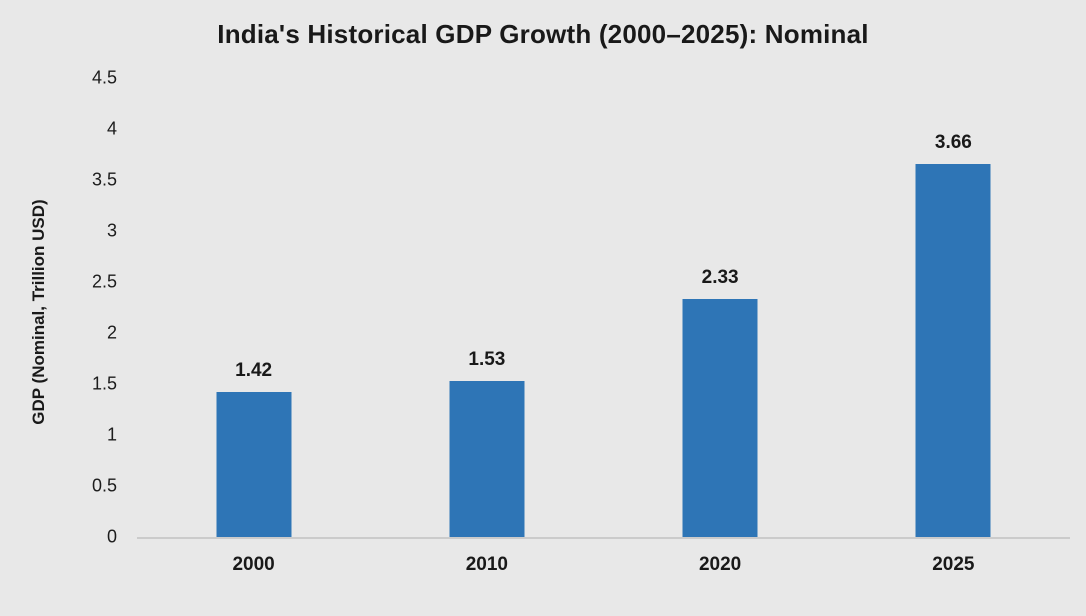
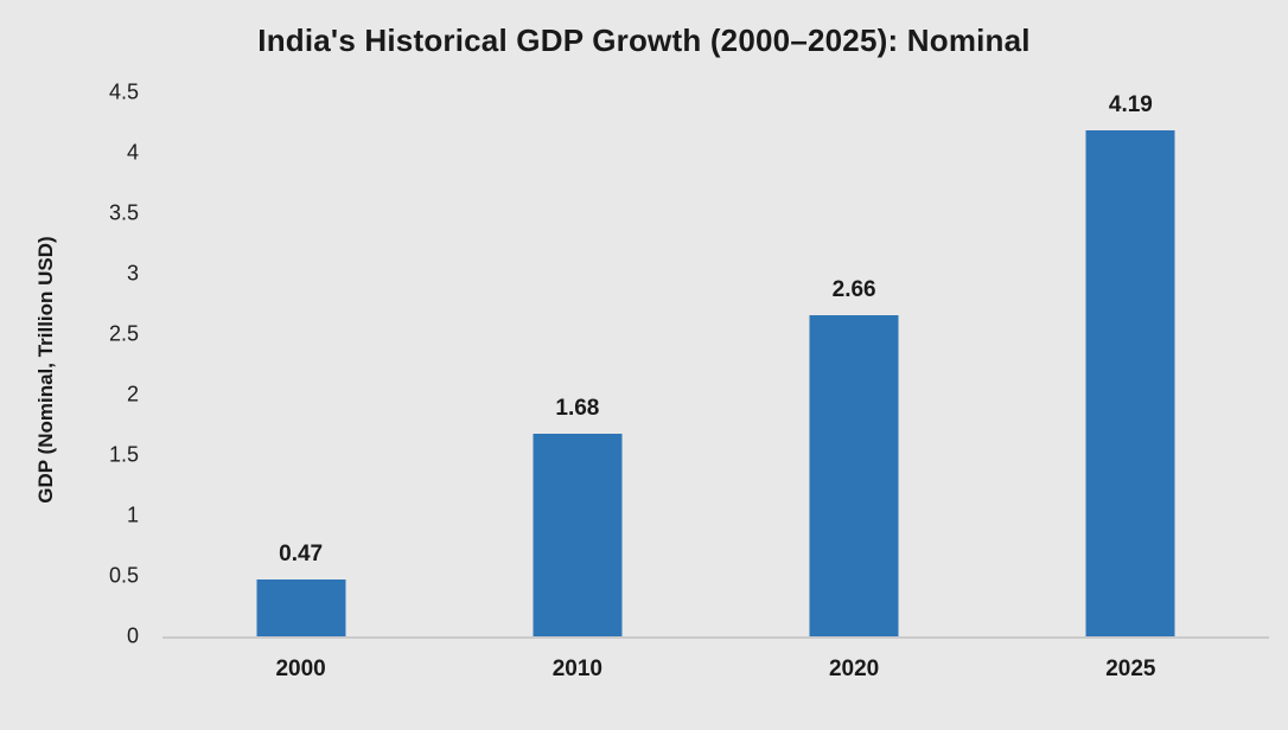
2000: 1.42 -> 0.47
2010: 1.53 -> 1.68
2020: 2.33 -> 2.66
2025: 3.66 -> 4.19
